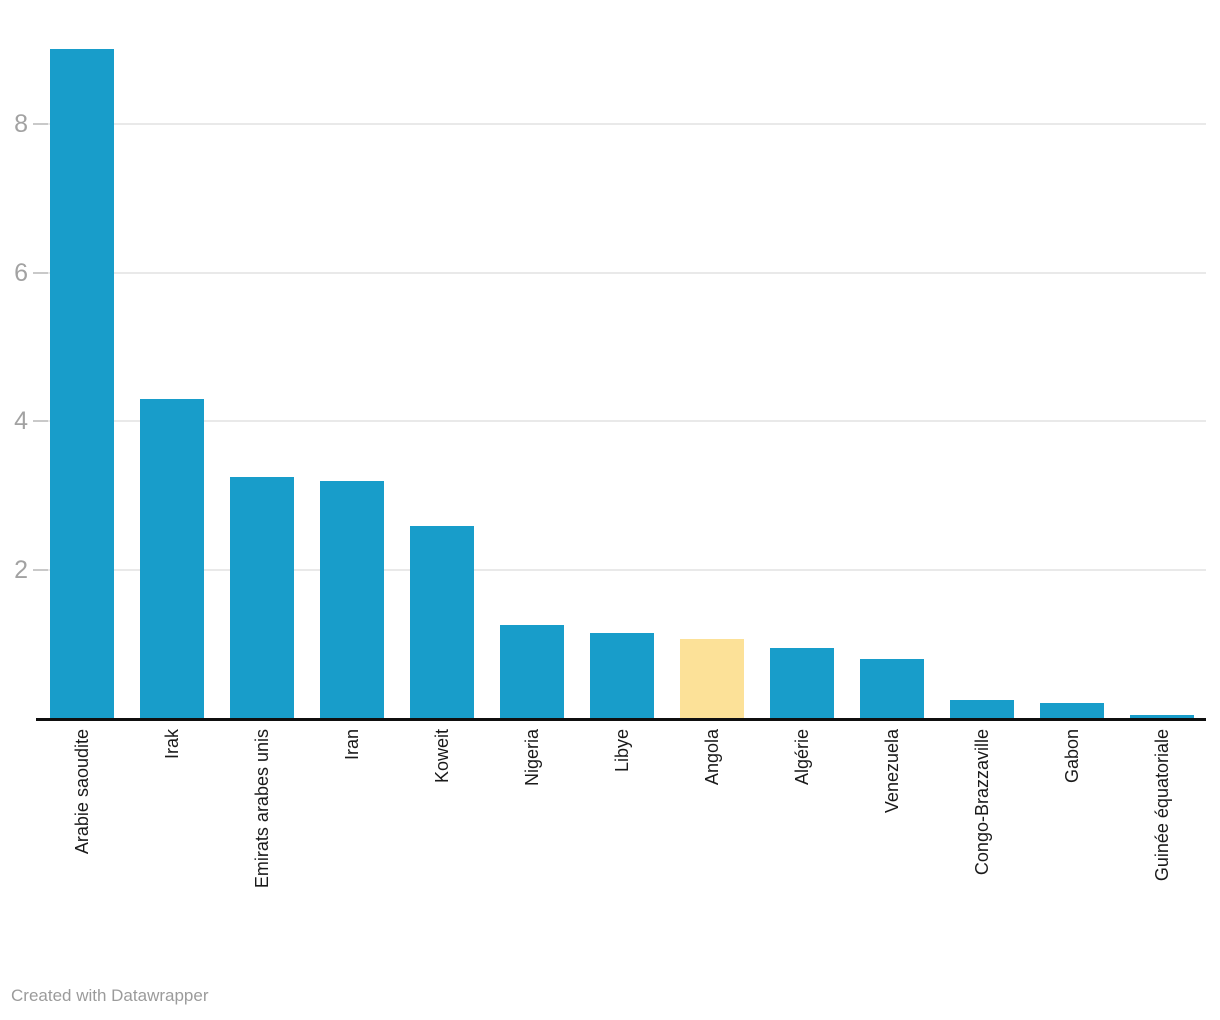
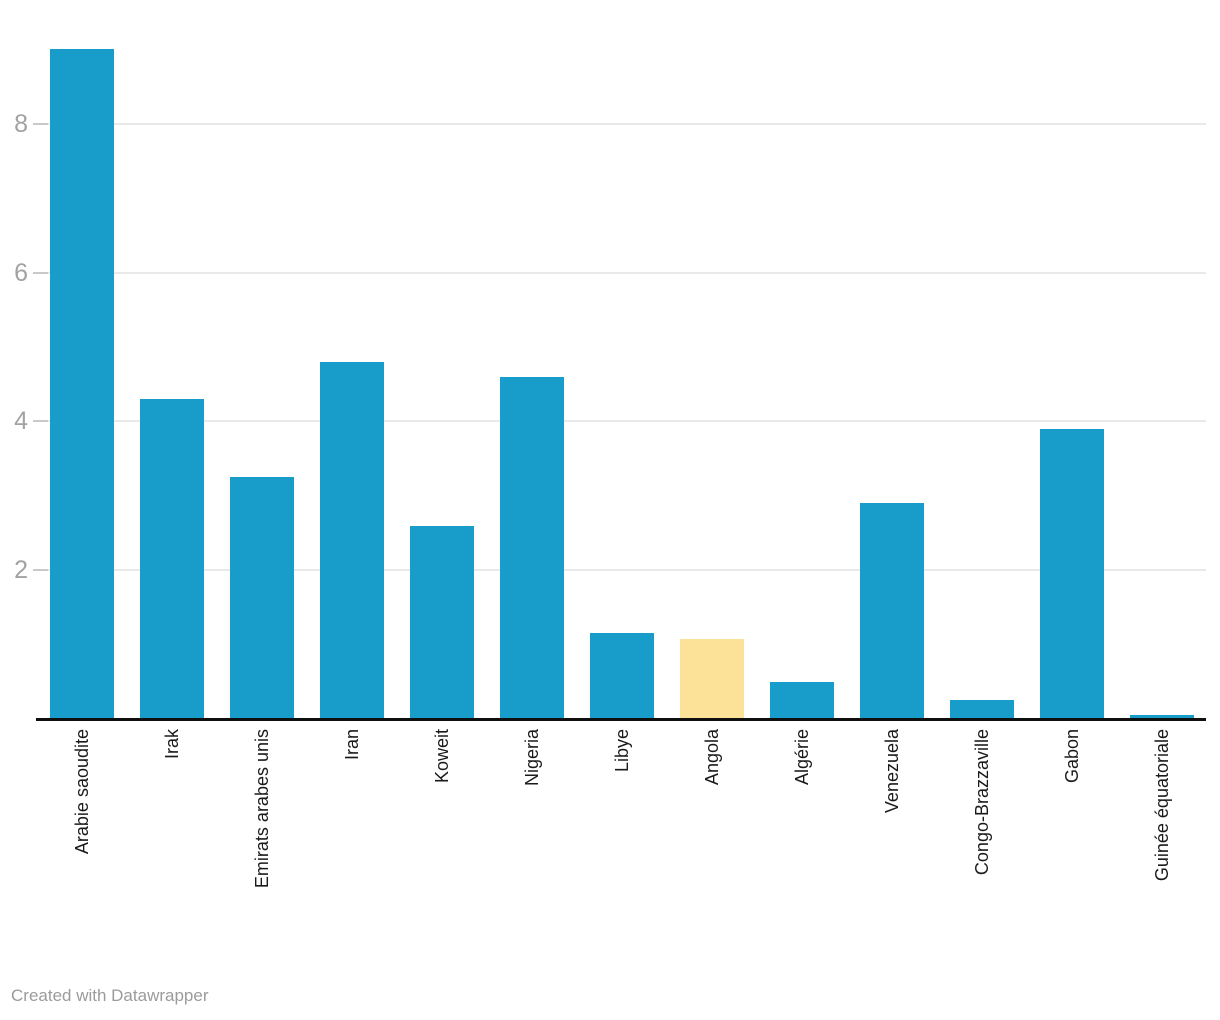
Iran: 3.2 -> 4.8
Nigeria: 1.3 -> 4.6
Algérie: 1.0 -> 0.5
Venezuela: 0.8 -> 2.9
Gabon: 0.2 -> 3.9
